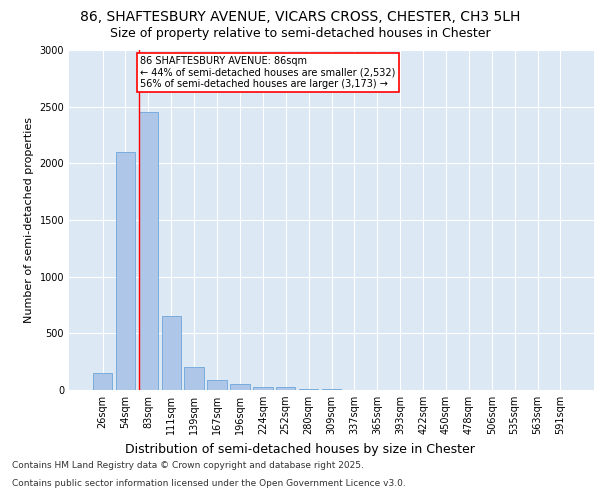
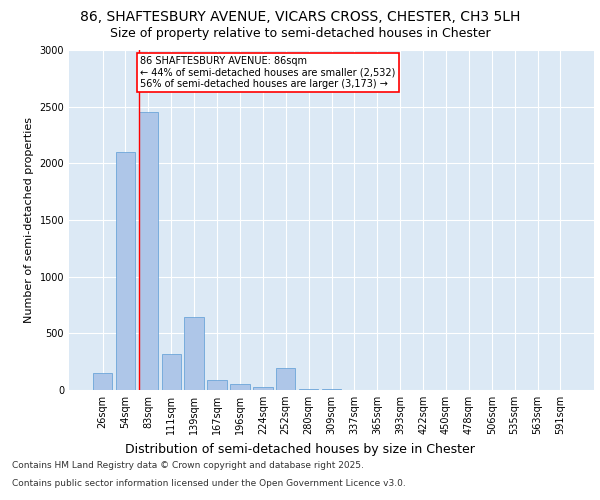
111sqm: 650 -> 320
139sqm: 200 -> 640
252sqm: 20 -> 190
